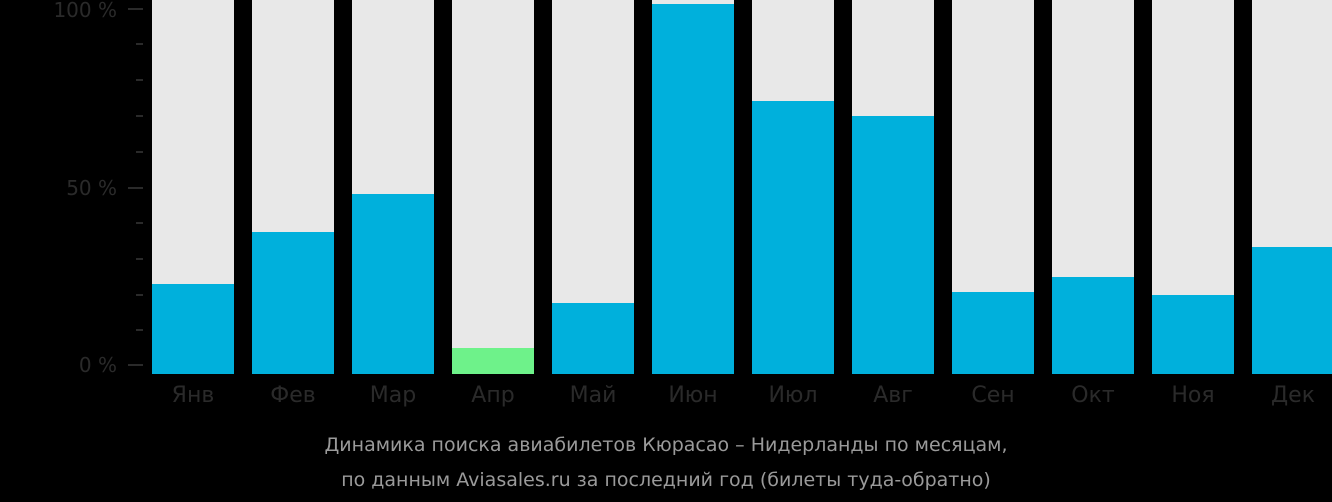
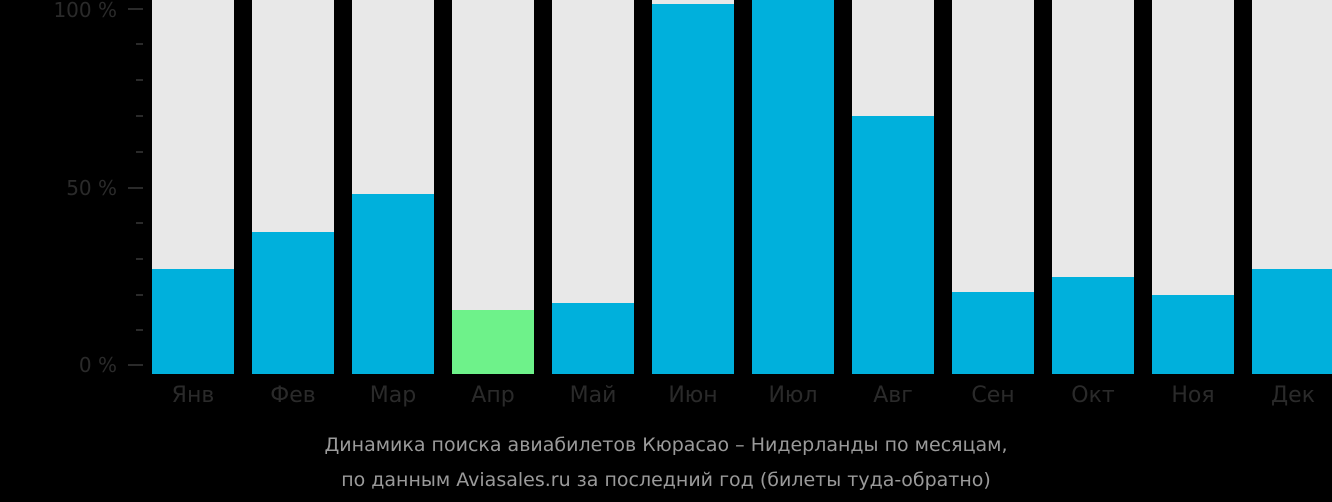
Янв: 24% -> 28%
Апр: 7% -> 17%
Июл: 73% -> 100%
Дек: 34% -> 28%
